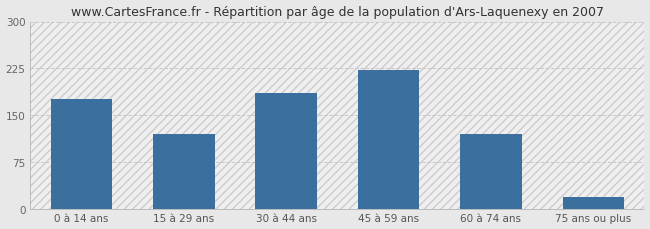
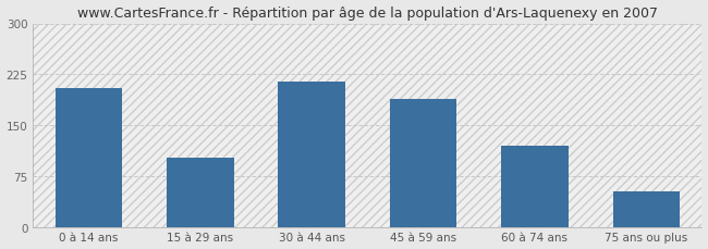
0 à 14 ans: 175 -> 204
15 à 29 ans: 120 -> 102
30 à 44 ans: 185 -> 214
45 à 59 ans: 222 -> 188
75 ans ou plus: 18 -> 52
